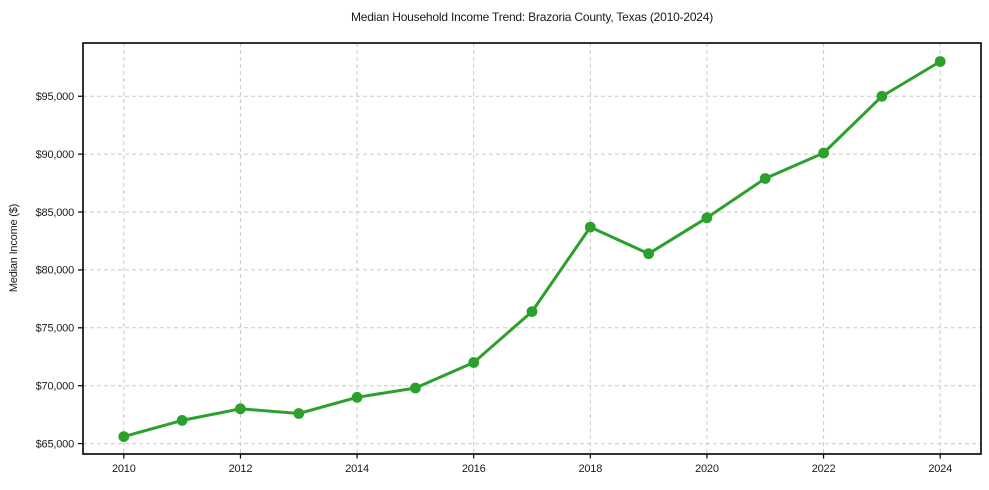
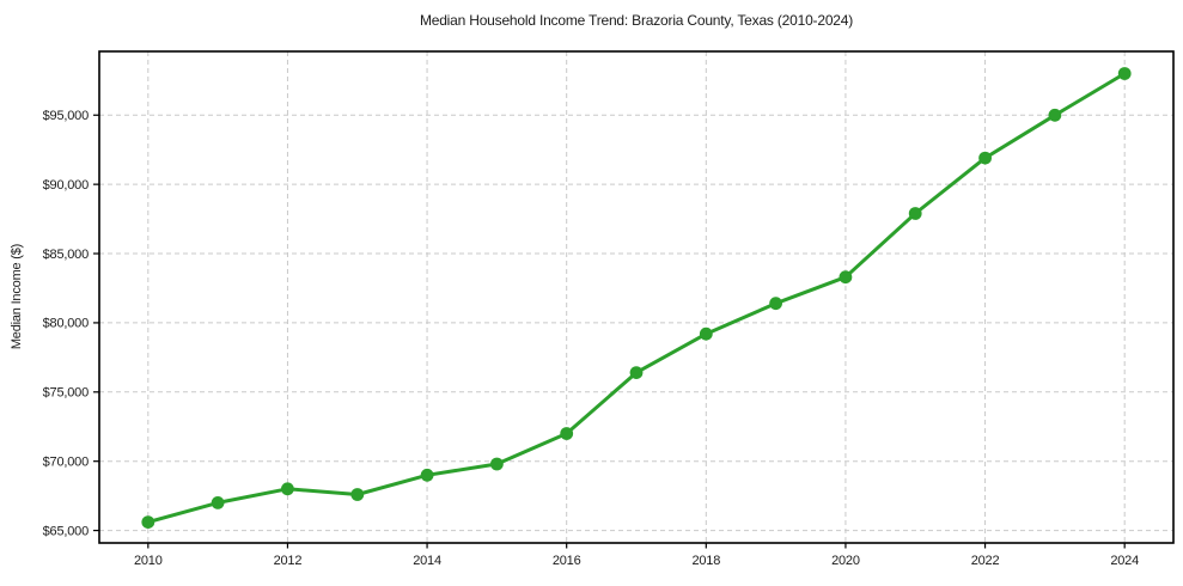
2018: $83700 -> $79200
2020: $84500 -> $83300
2022: $90100 -> $91900
